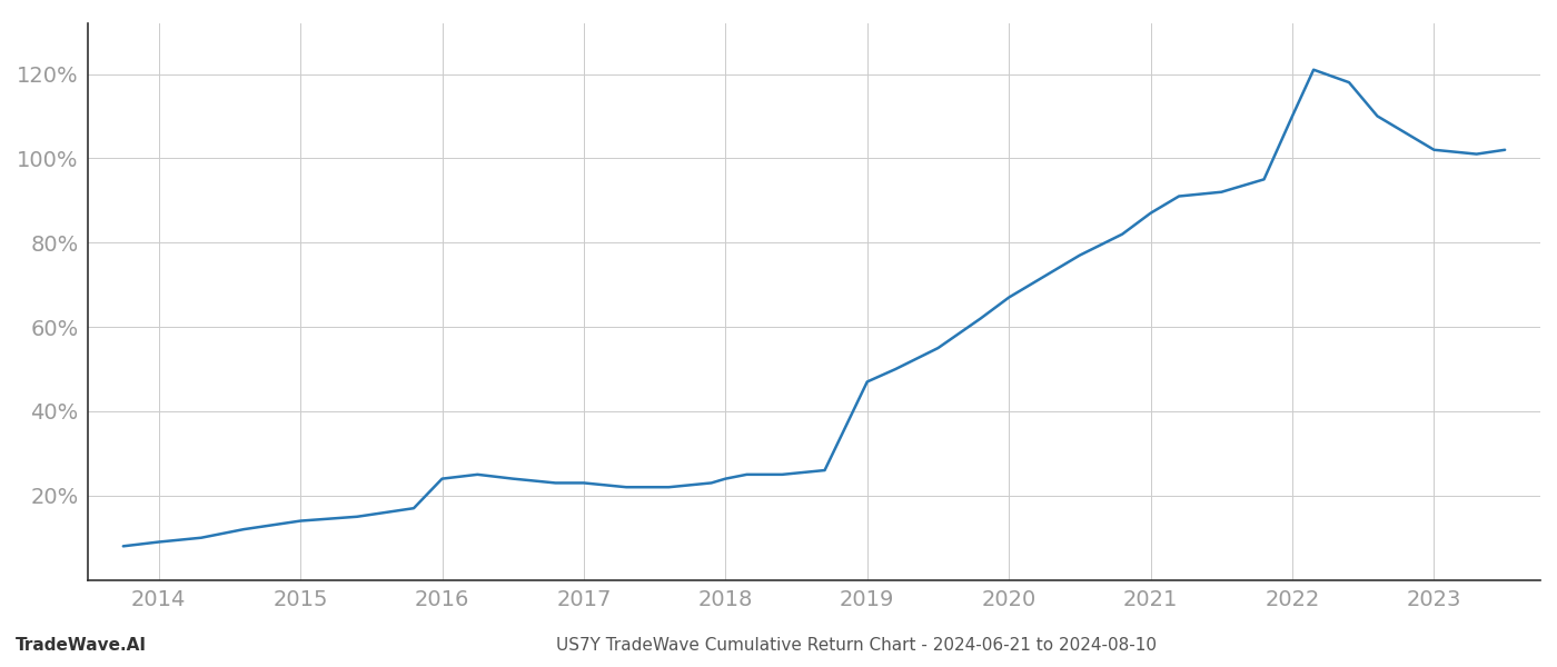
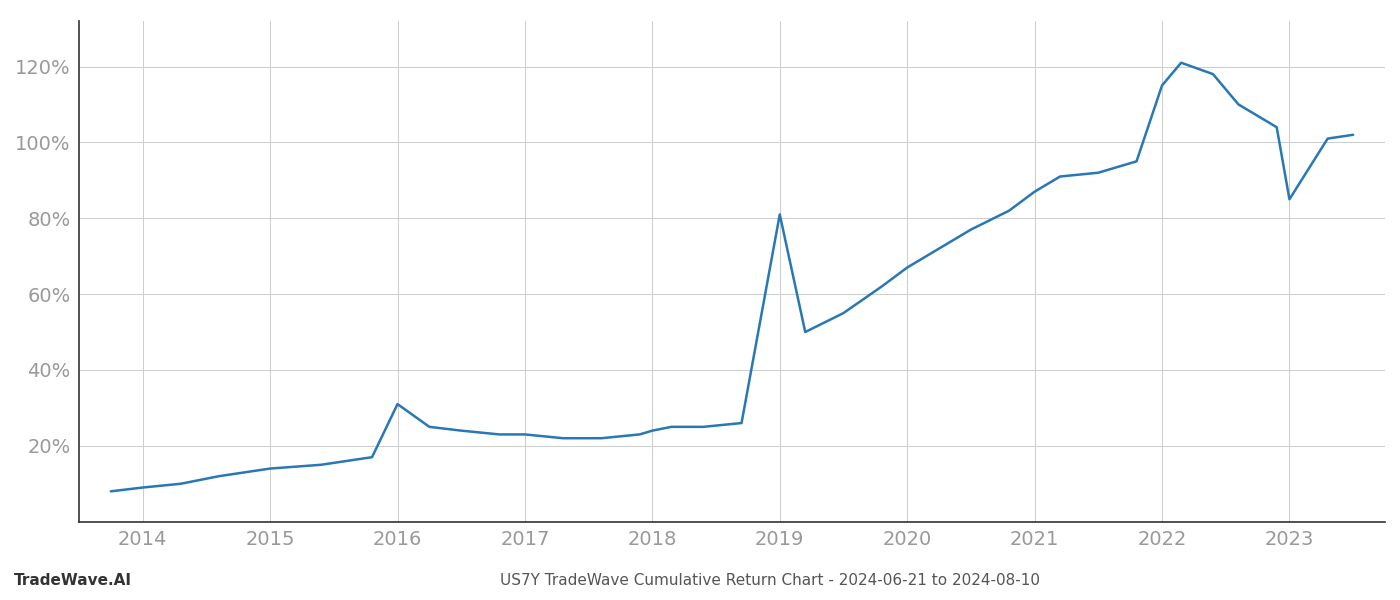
2016: 24% -> 31%
2019: 47% -> 81%
2022: 110% -> 115%
2023: 102% -> 85%
